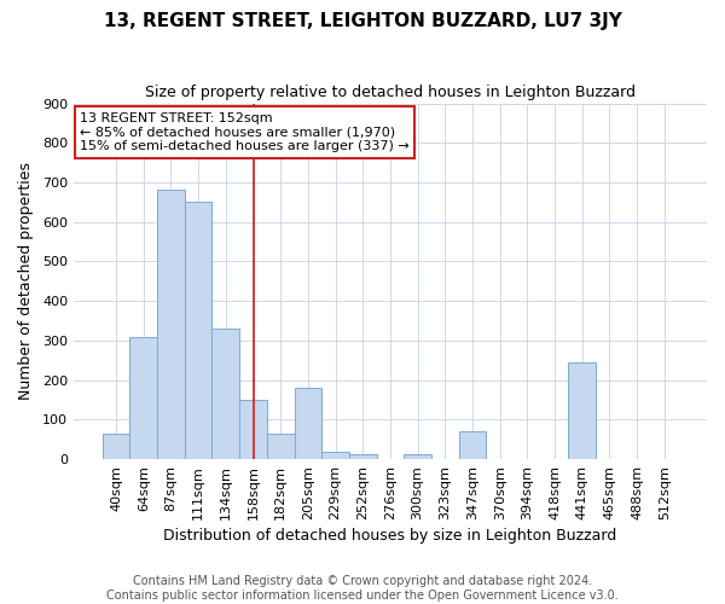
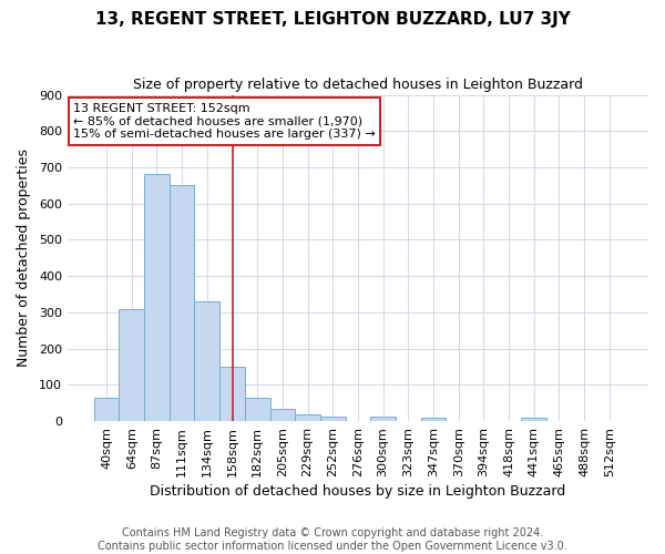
205sqm: 180 -> 33
347sqm: 70 -> 8
441sqm: 245 -> 10
